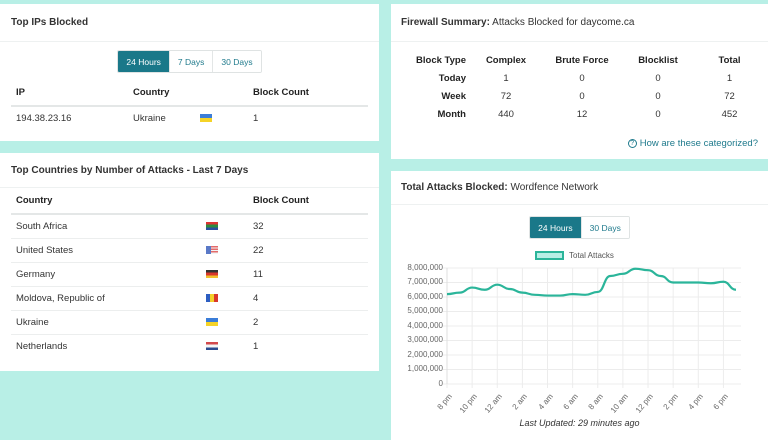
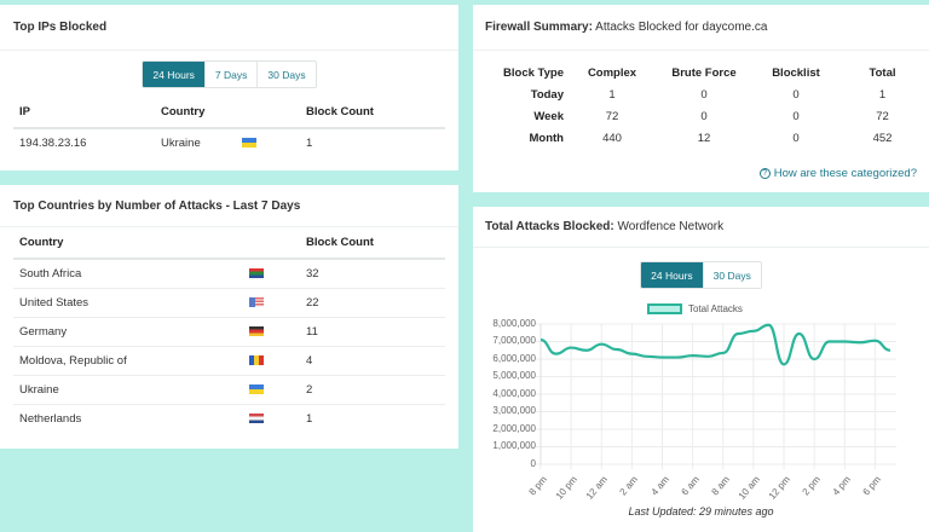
8 pm: 6200000 -> 7100000
12 pm: 7800000 -> 5700000
2 pm: 7000000 -> 6000000
